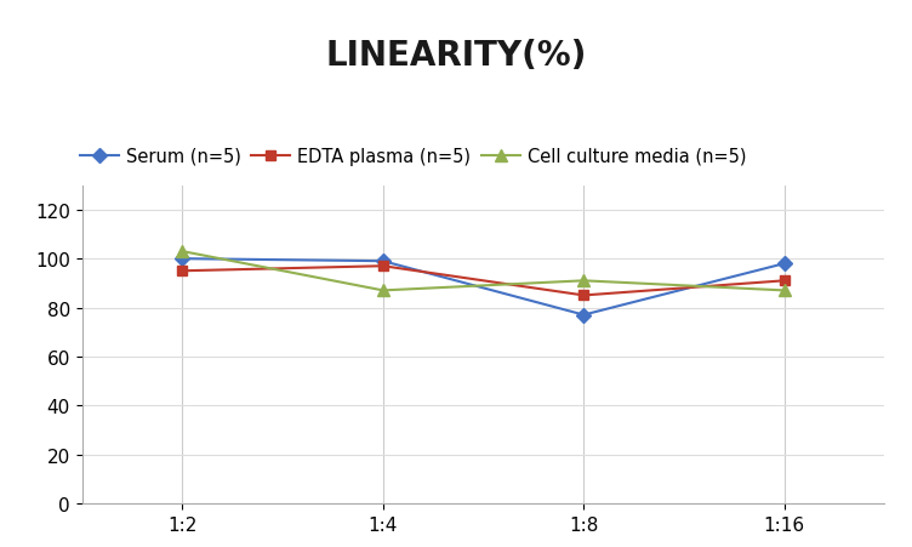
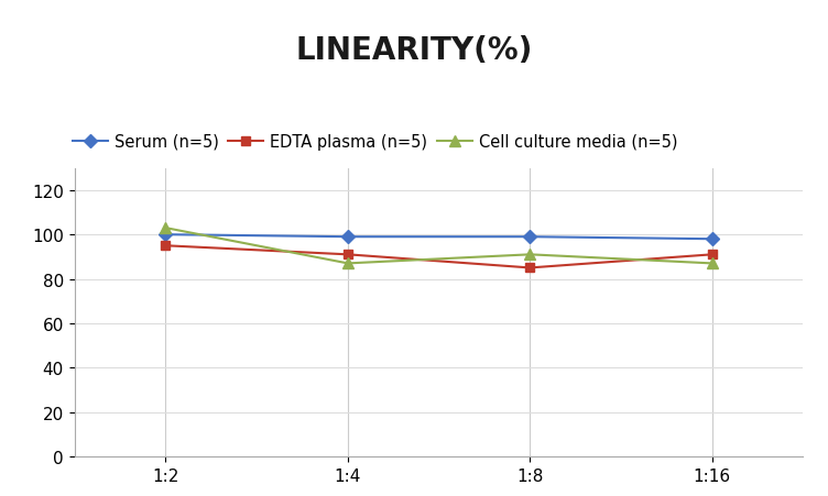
EDTA plasma (n=5)/1:4: 97 -> 91
Serum (n=5)/1:8: 77 -> 99
